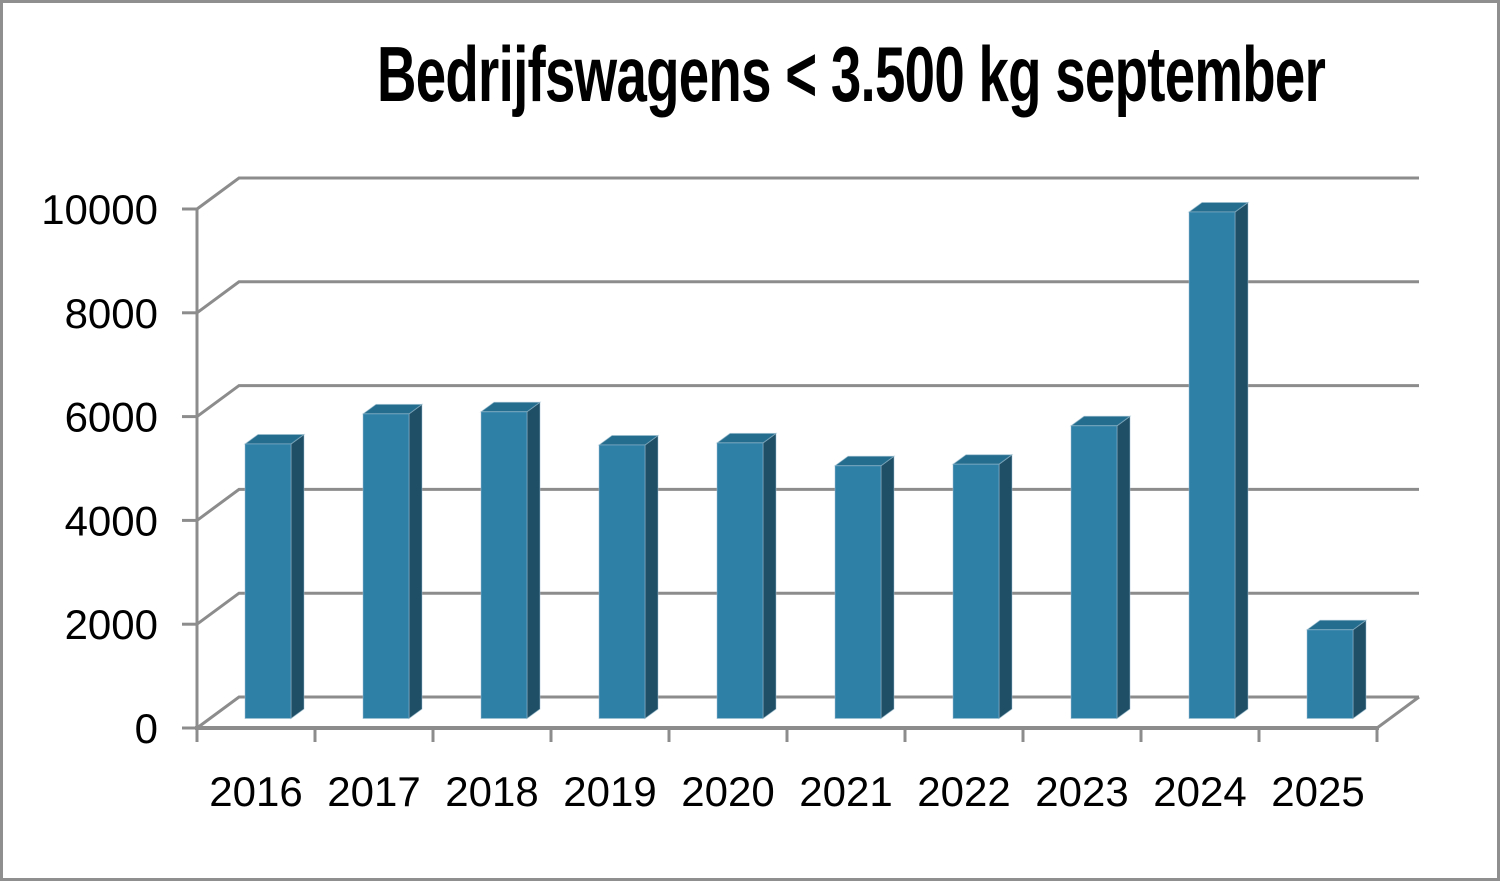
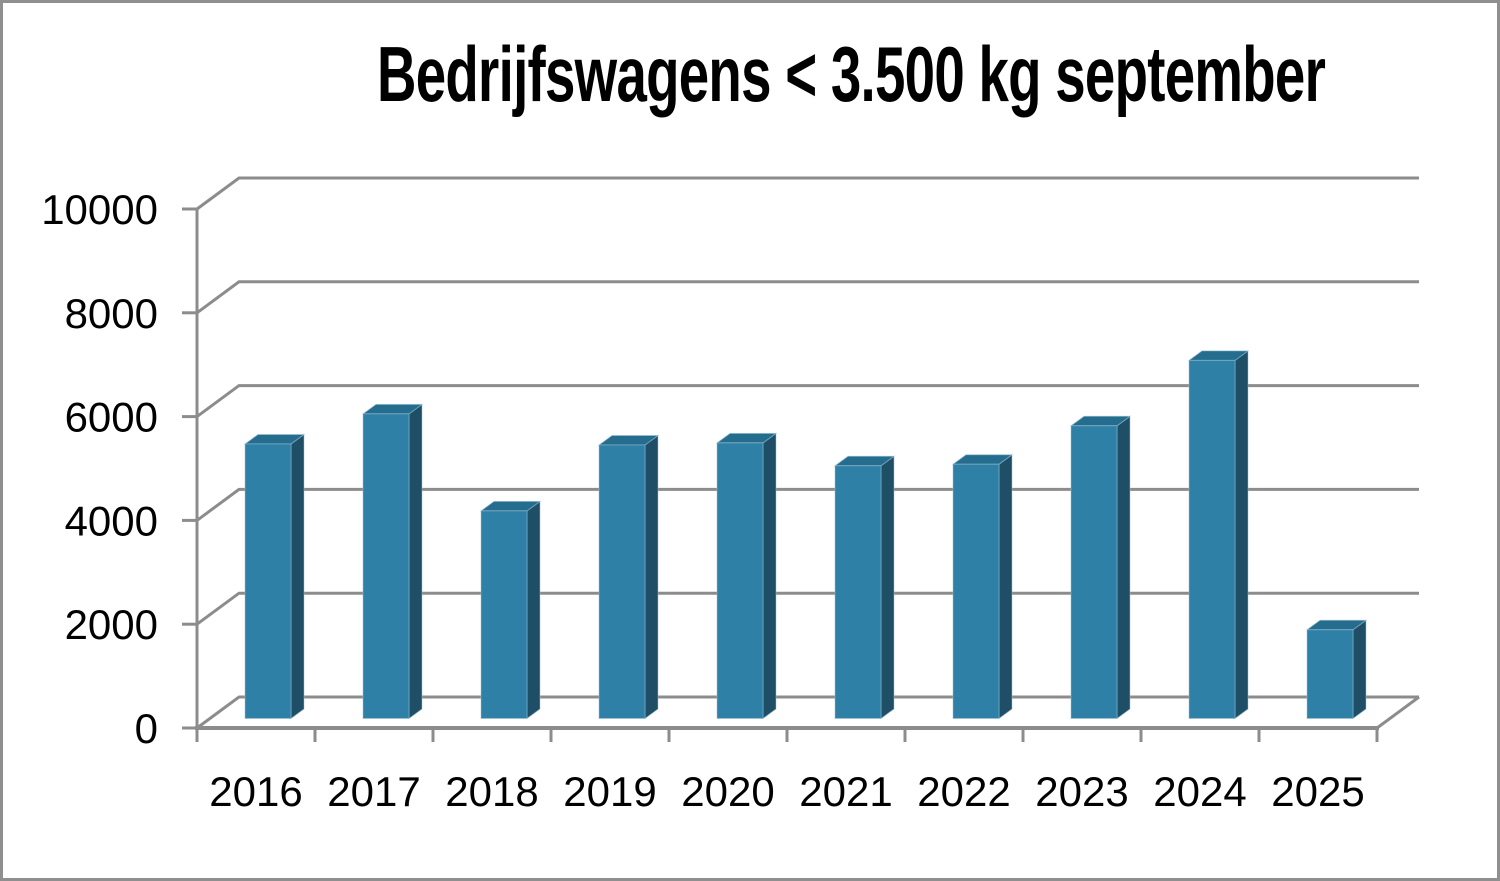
2018: 5900 -> 4000
2024: 9800 -> 6900
